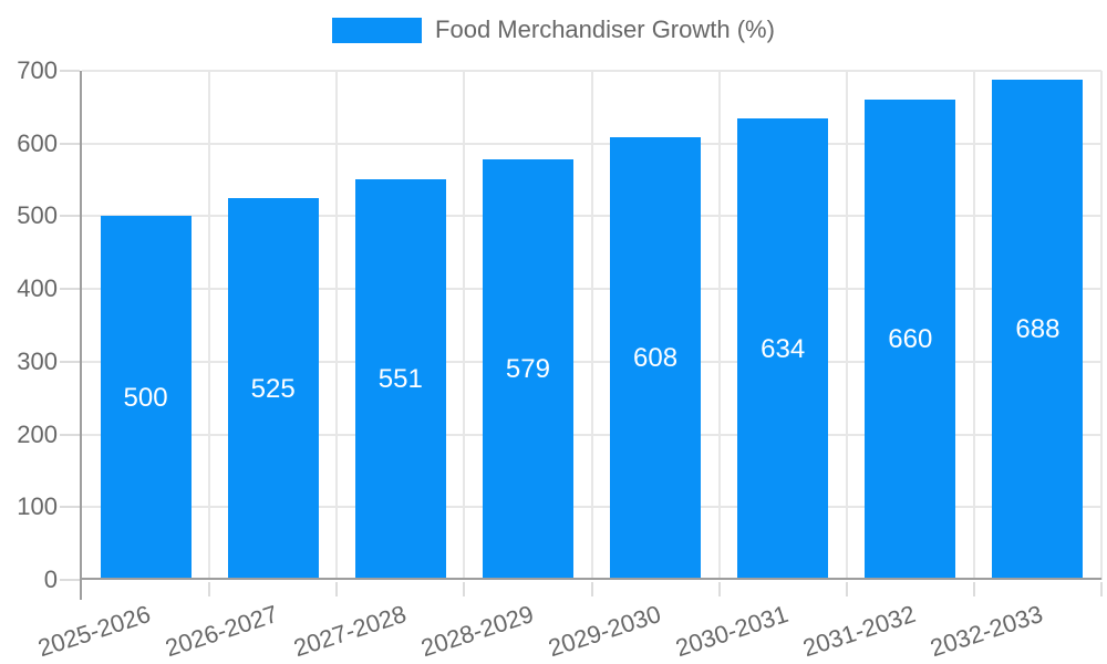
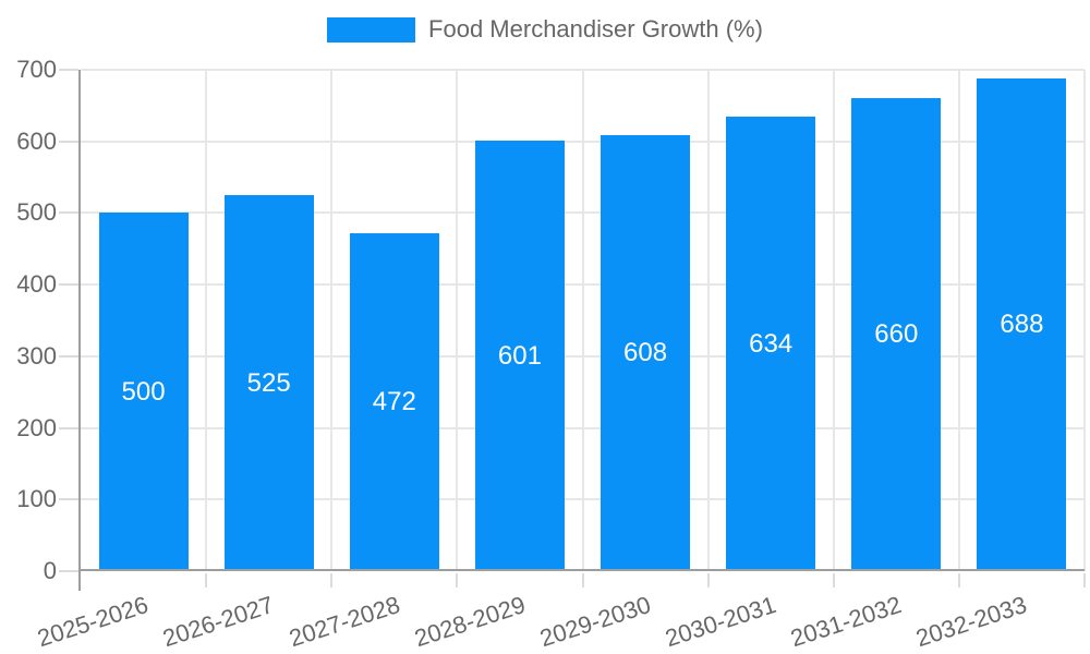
2027-2028: 551 -> 472
2028-2029: 579 -> 601
